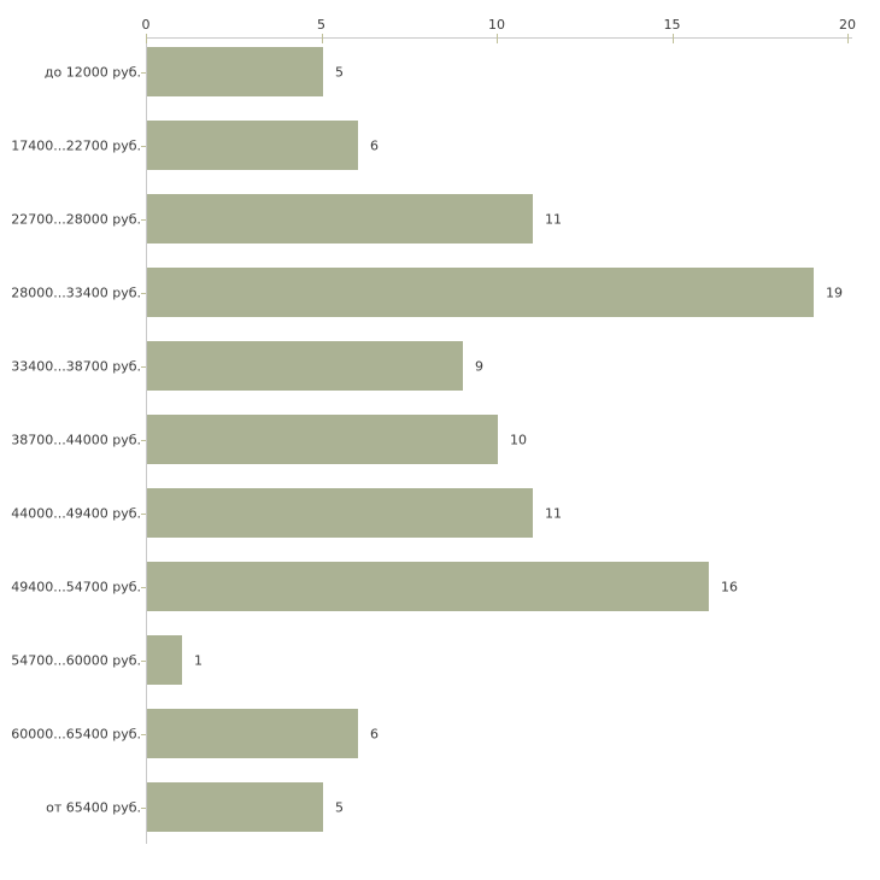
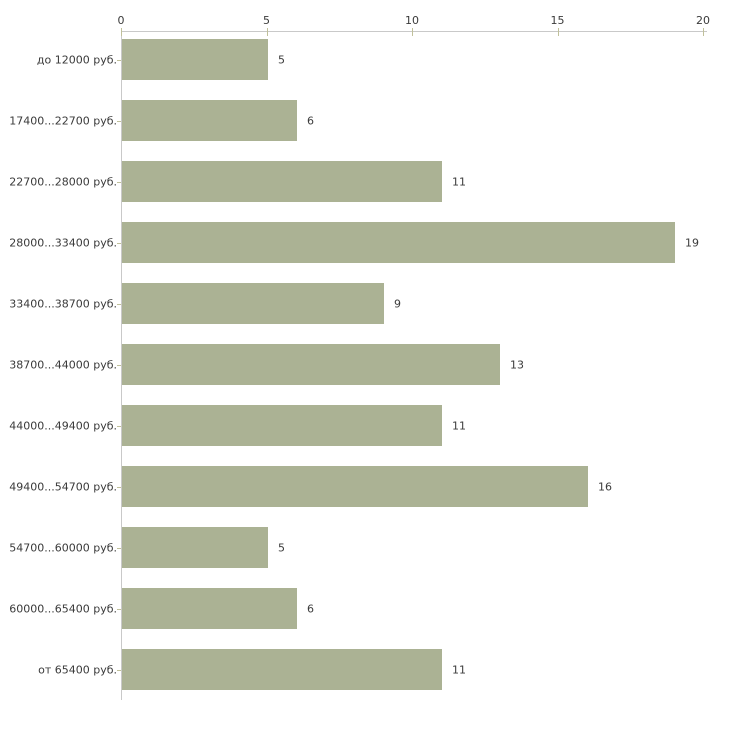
38700...44000 руб.: 10 -> 13
54700...60000 руб.: 1 -> 5
от 65400 руб.: 5 -> 11
